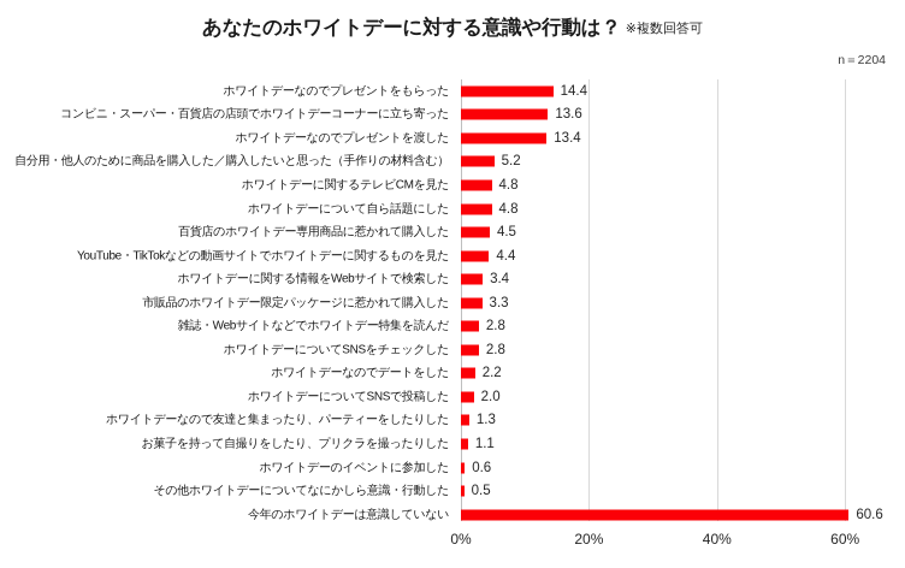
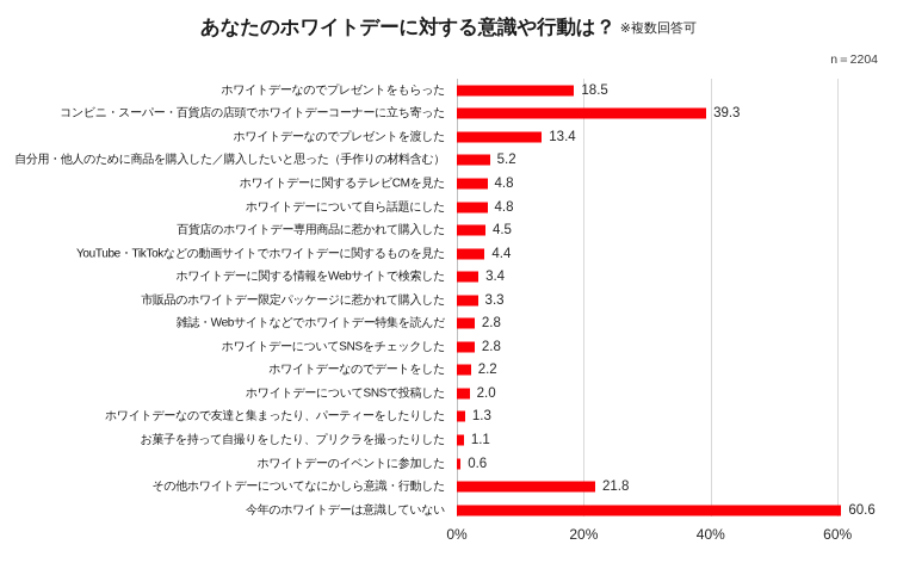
ホワイトデーなのでプレゼントをもらった: 14.4 -> 18.5
コンビニ・スーパー・百貨店の店頭でホワイトデーコーナーに立ち寄った: 13.6 -> 39.3
その他ホワイトデーについてなにかしら意識・行動した: 0.5 -> 21.8
